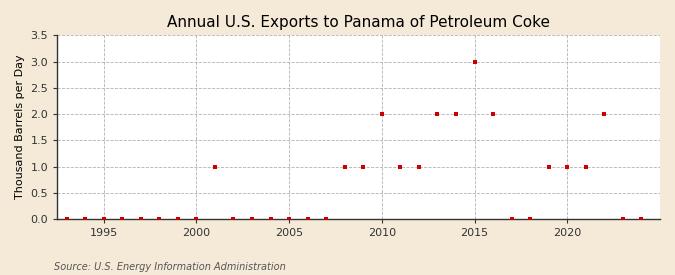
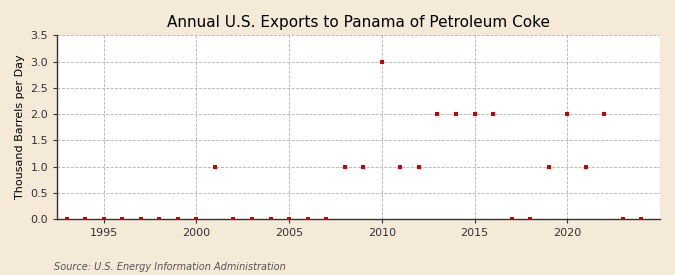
2010: 2 -> 3
2015: 3 -> 2
2020: 1 -> 2
